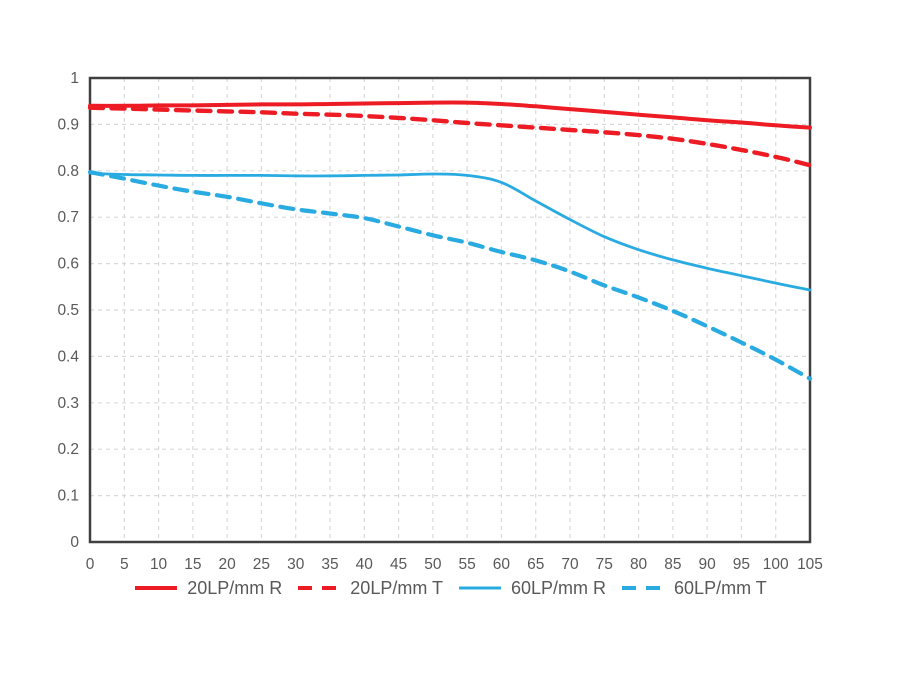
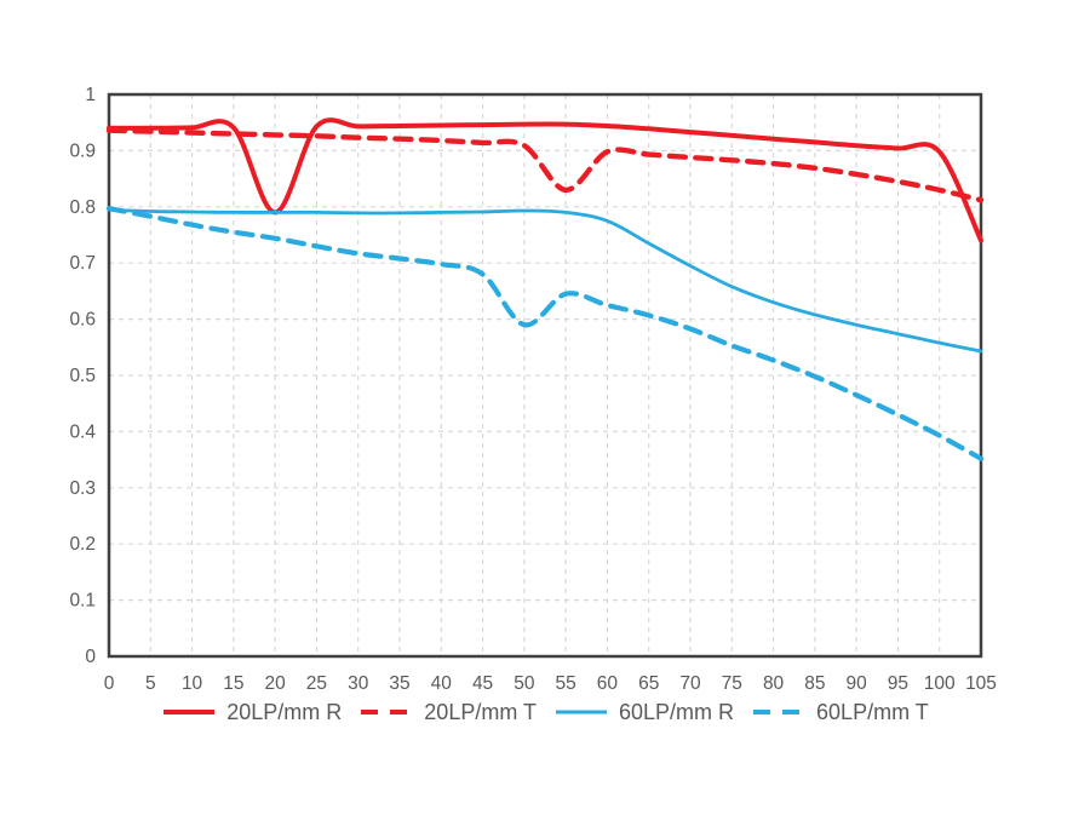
20LP/mm R/20: 0.94 -> 0.79
60LP/mm T/50: 0.66 -> 0.59
20LP/mm T/55: 0.90 -> 0.83
20LP/mm R/105: 0.89 -> 0.74
